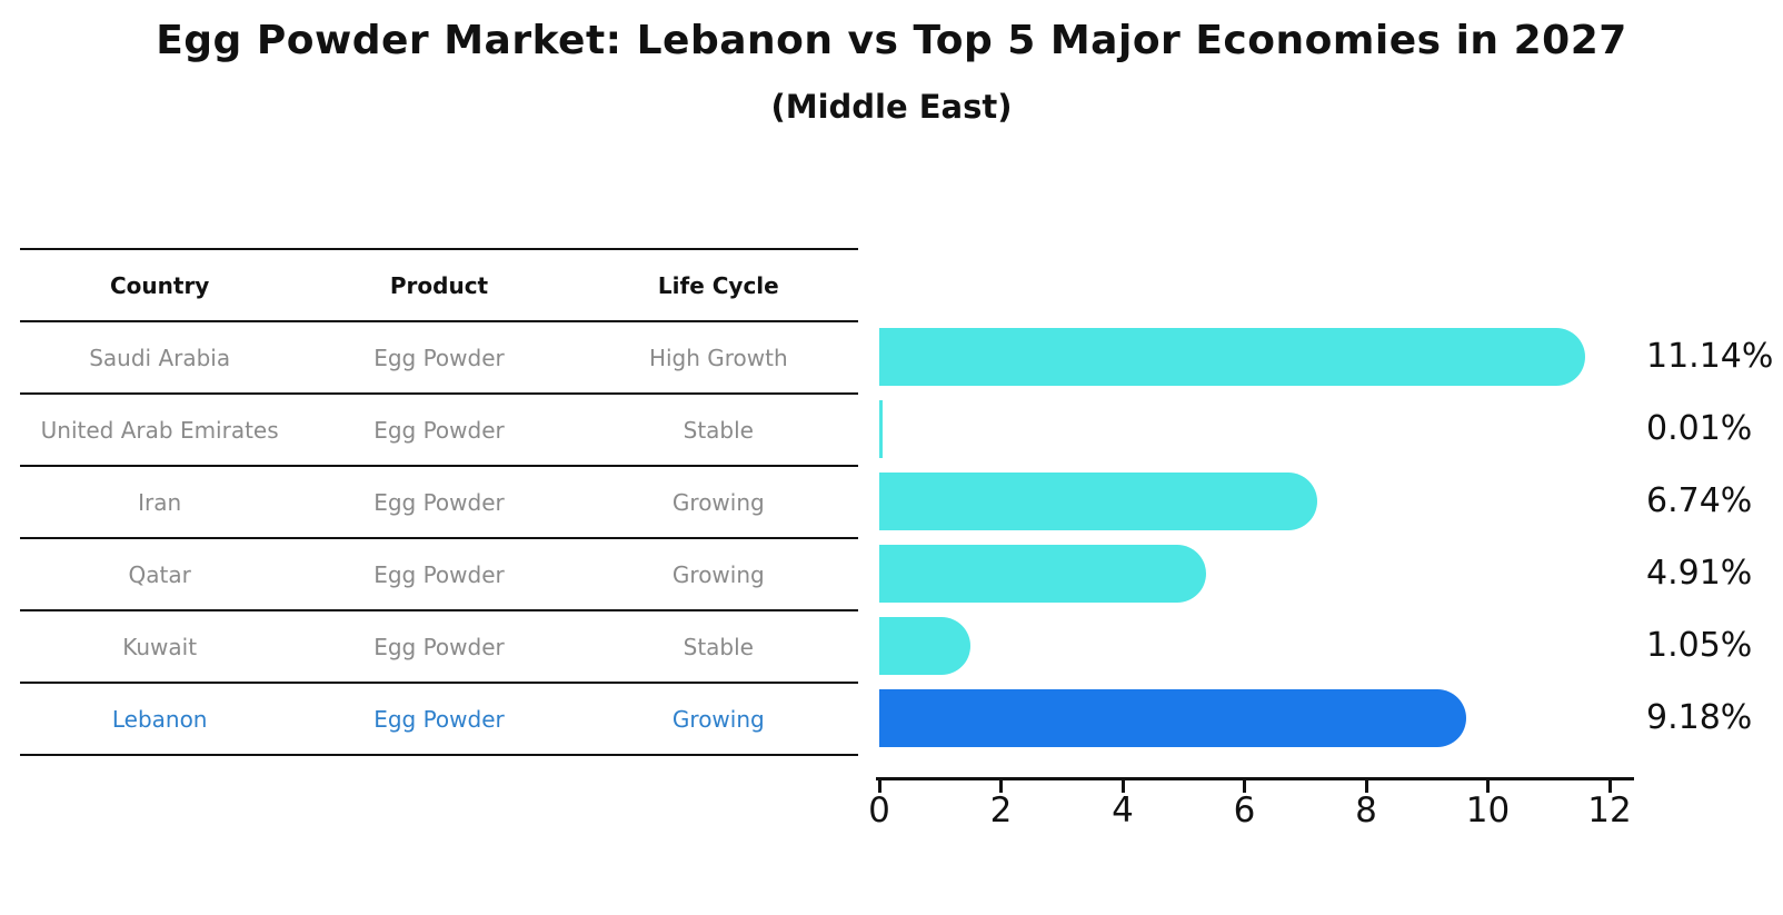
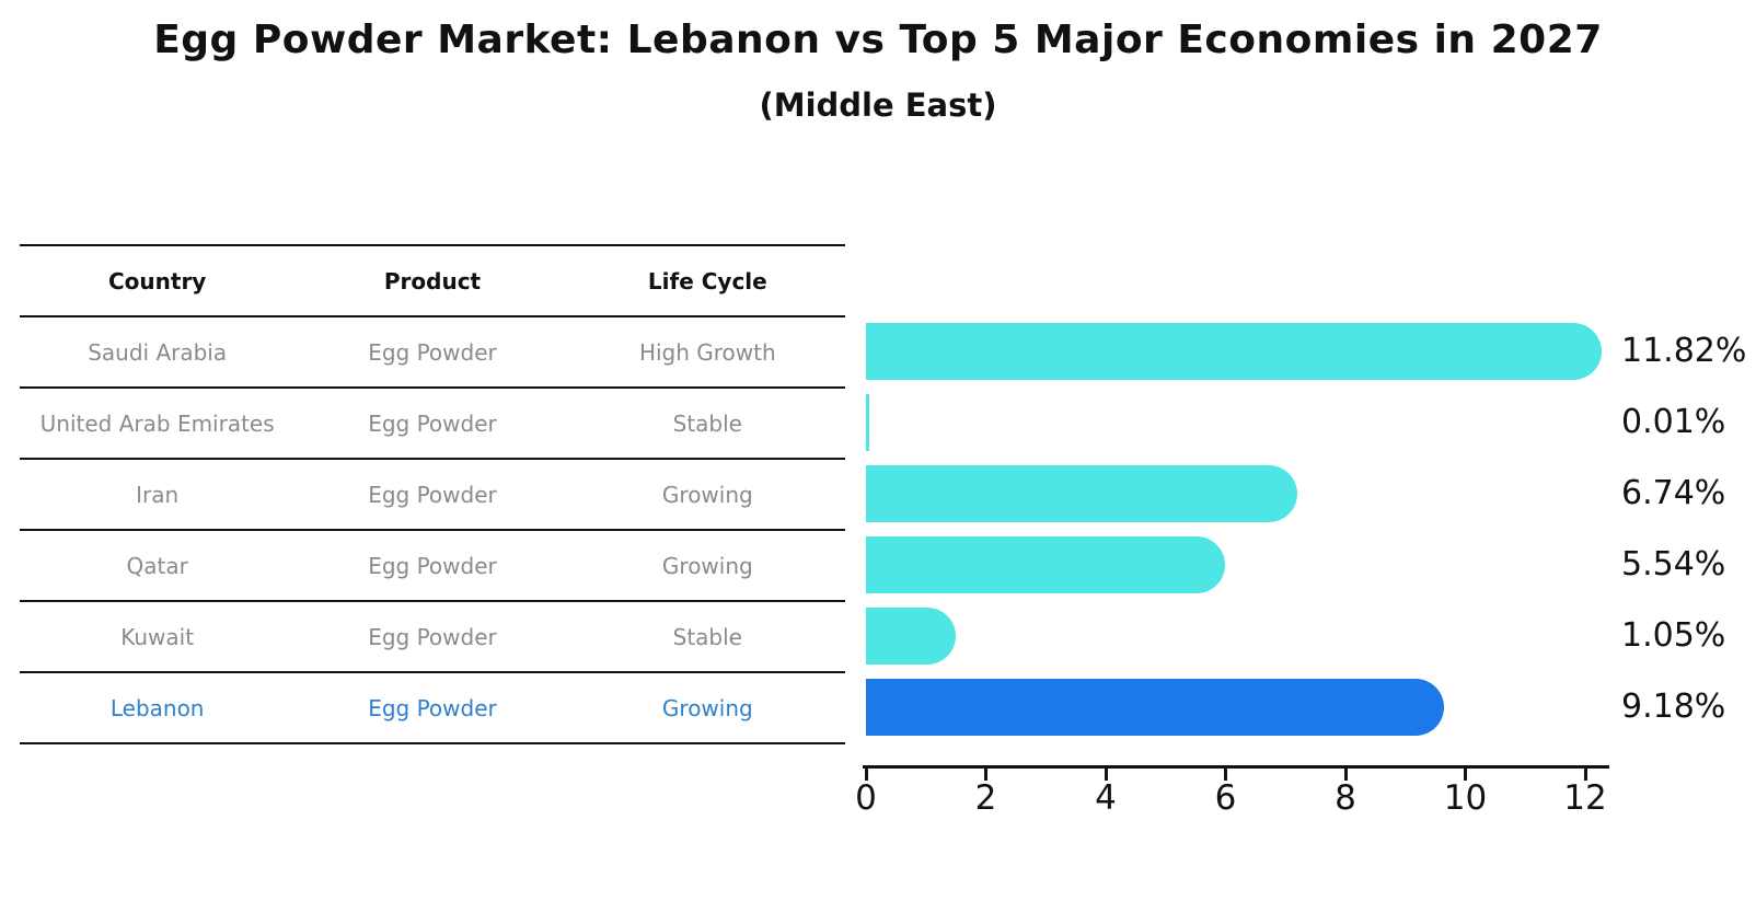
Saudi Arabia: 11.14% -> 11.82%
Qatar: 4.91% -> 5.54%
